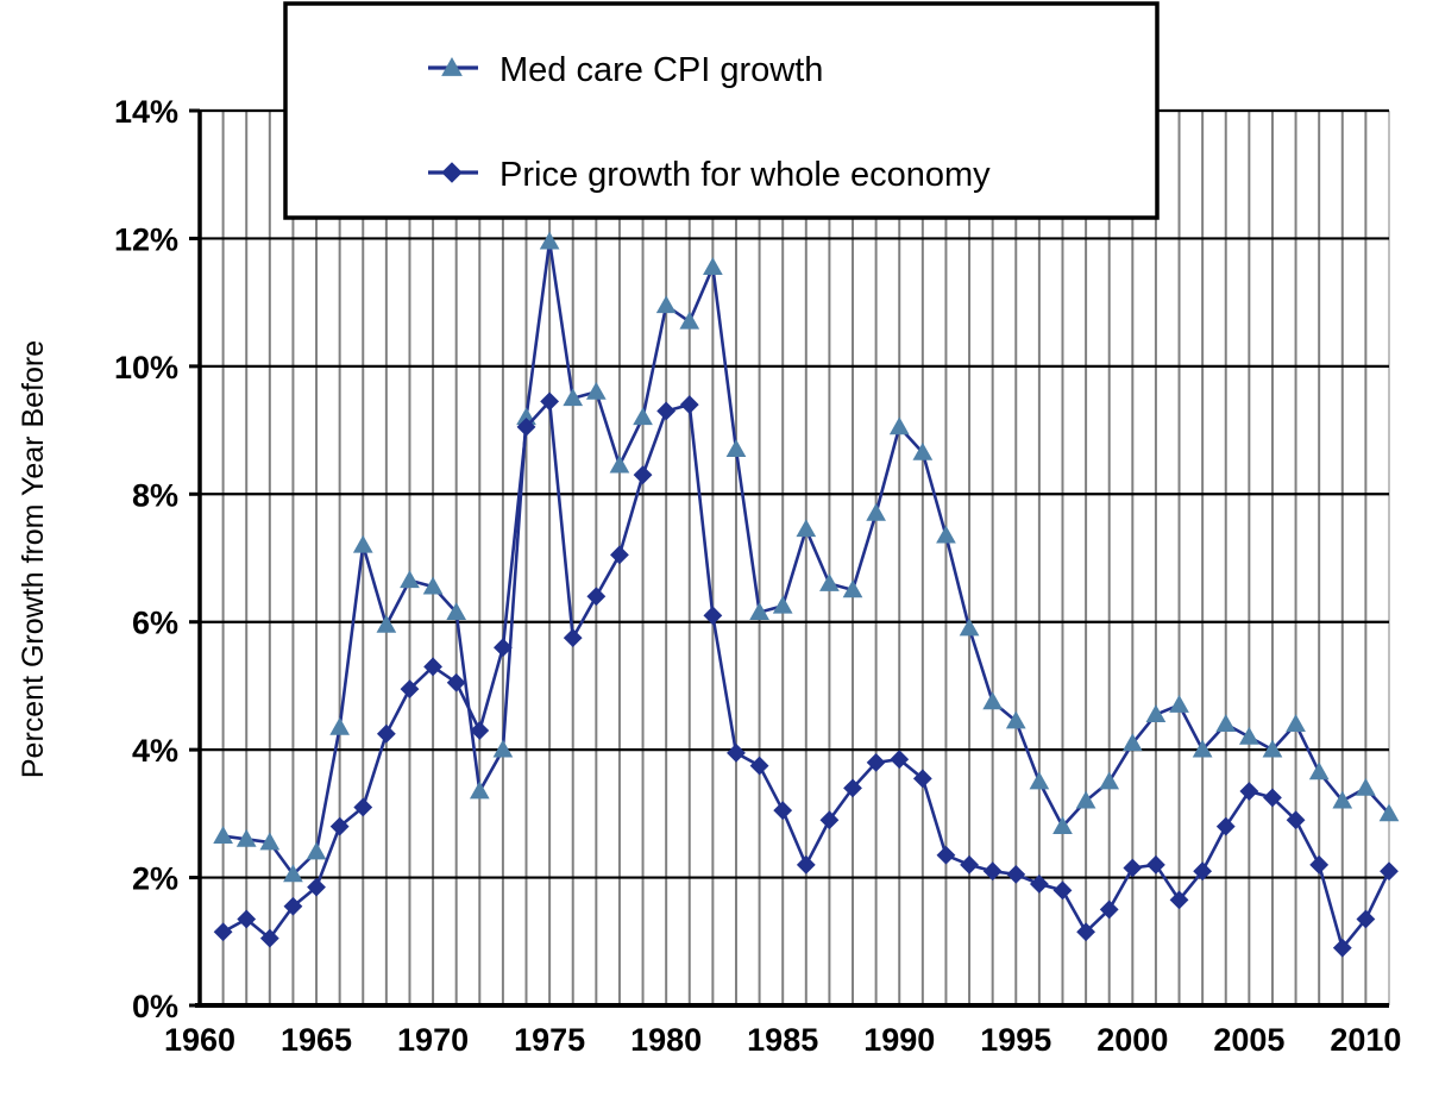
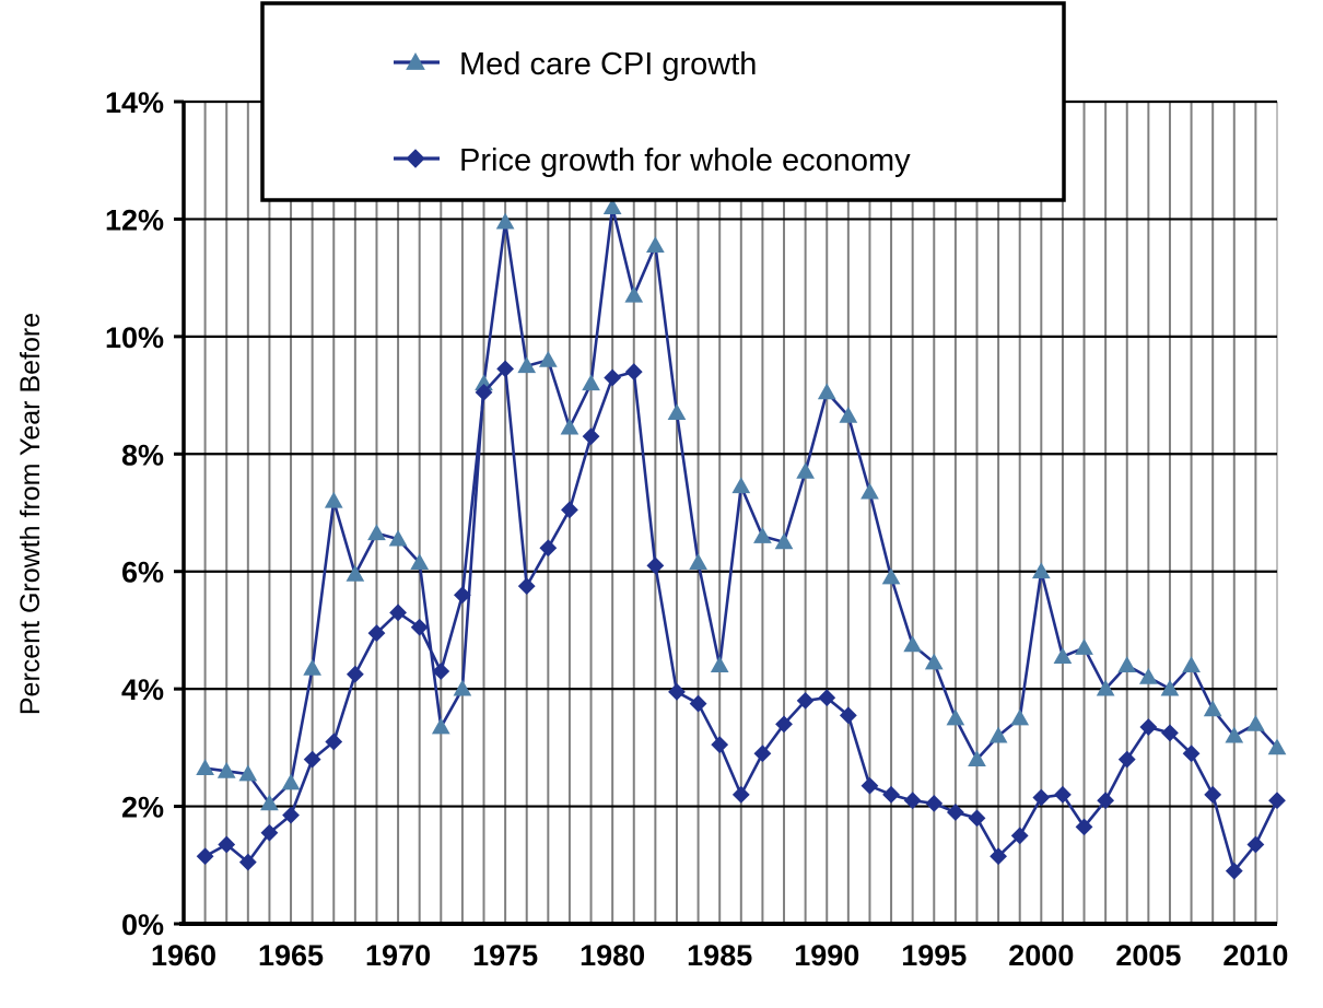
Med care CPI growth/1980: 10.9% -> 12.2%
Med care CPI growth/1985: 6.2% -> 4.4%
Med care CPI growth/2000: 4.1% -> 6.0%
